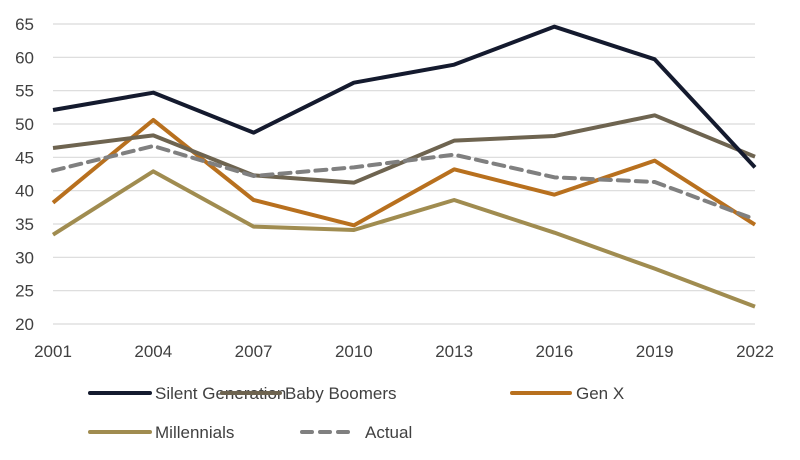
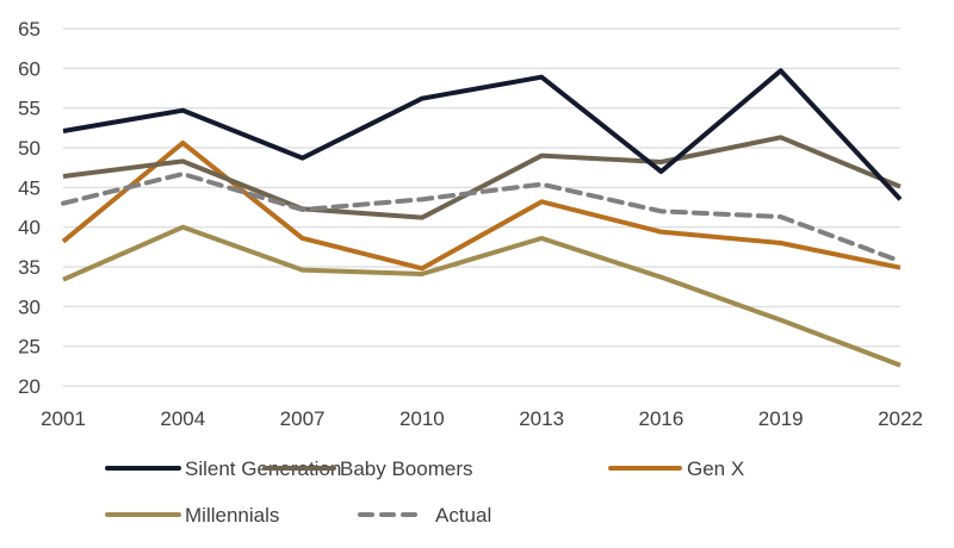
Millennials/2004: 43 -> 40
Baby Boomers/2013: 48 -> 49
Silent Generation/2016: 65 -> 47
Gen X/2019: 44 -> 38
